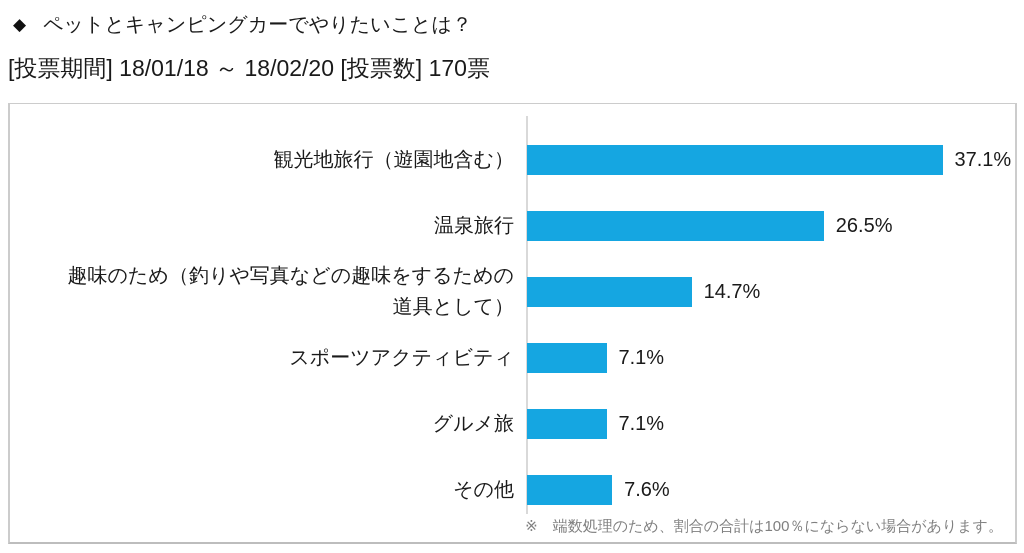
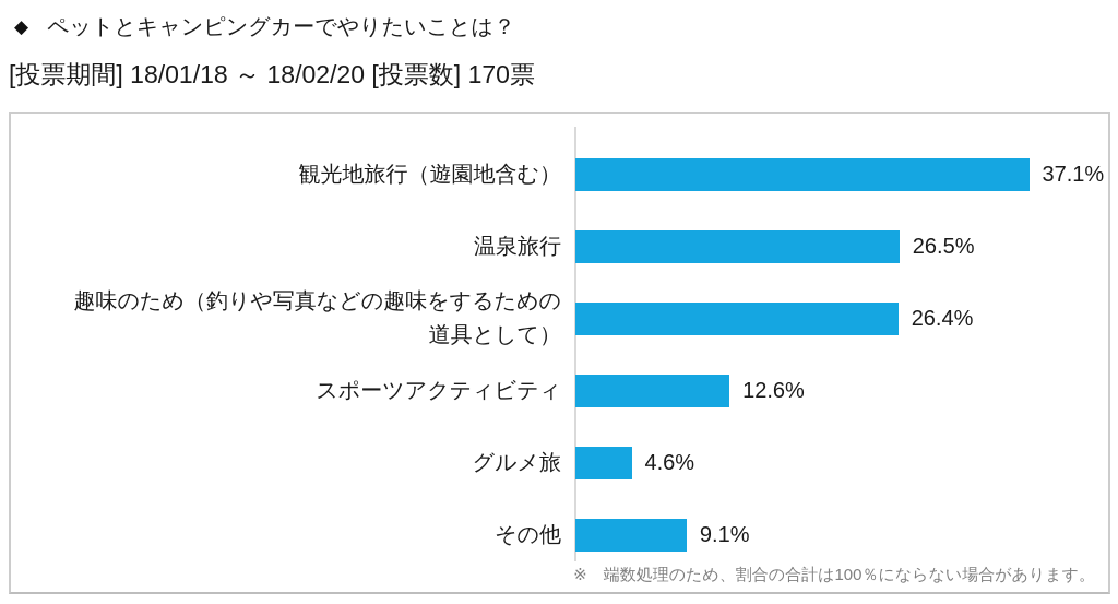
趣味のため（釣りや写真などの趣味をするための 道具として）: 14.7% -> 26.4%
スポーツアクティビティ: 7.1% -> 12.6%
グルメ旅: 7.1% -> 4.6%
その他: 7.6% -> 9.1%
